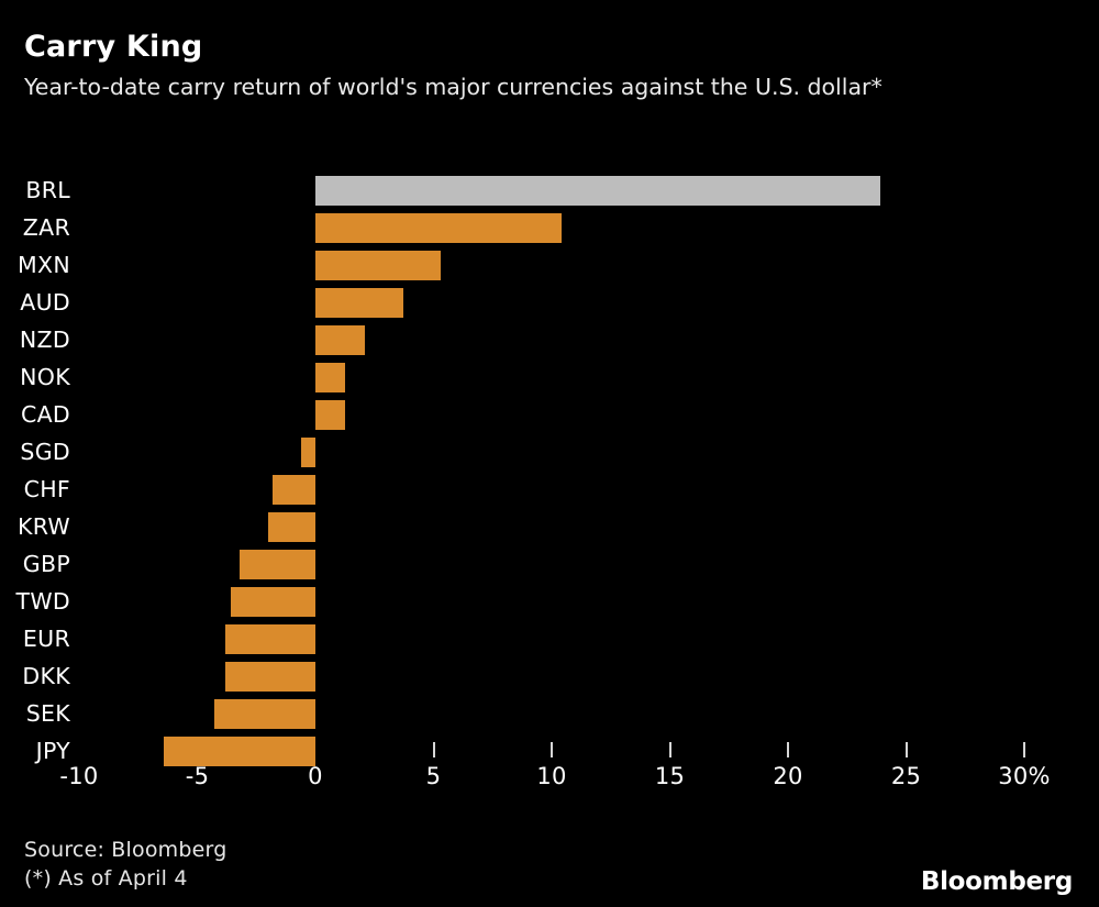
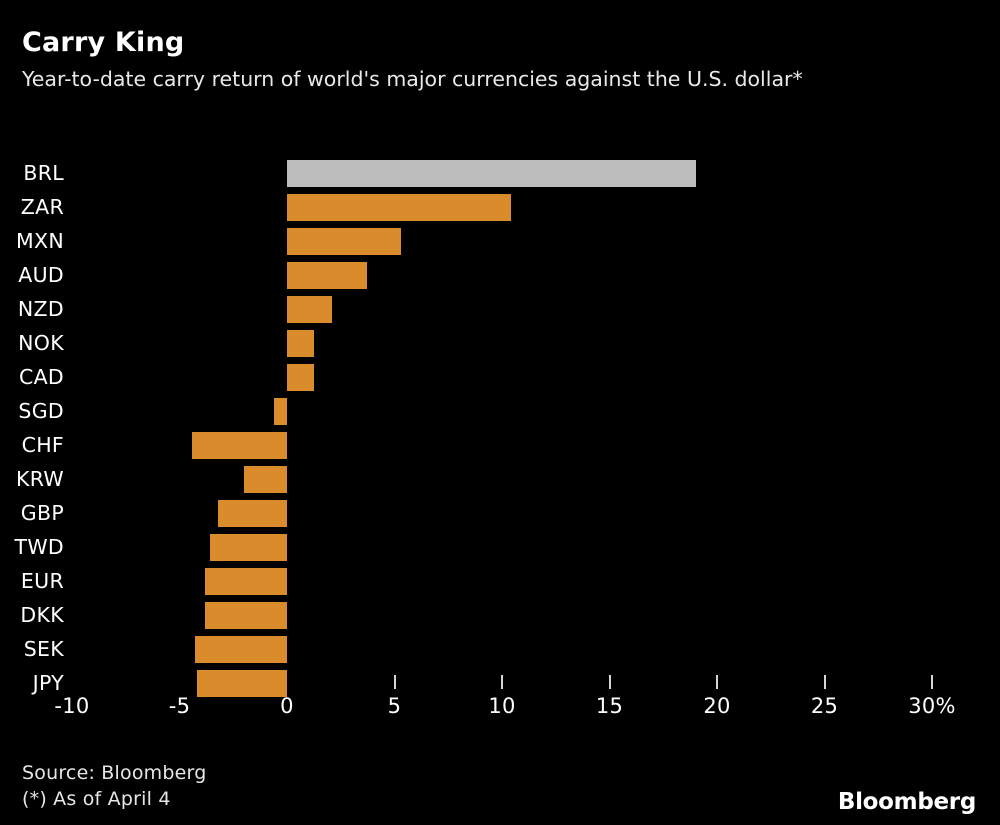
BRL: 23.9% -> 19.0%
CHF: -1.8% -> -4.4%
JPY: -6.4% -> -4.2%
